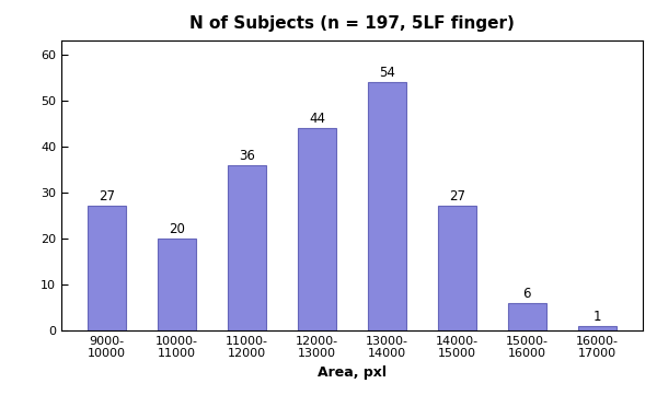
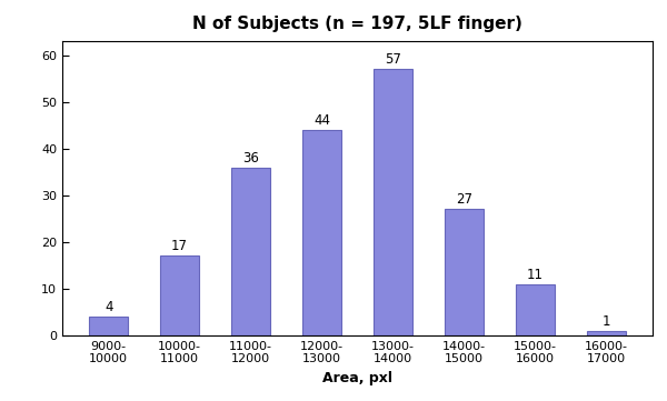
9000- 10000: 27 -> 4
10000- 11000: 20 -> 17
13000- 14000: 54 -> 57
15000- 16000: 6 -> 11
